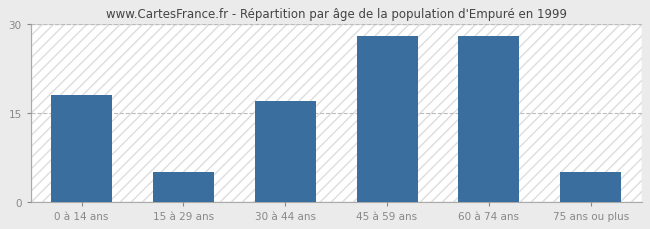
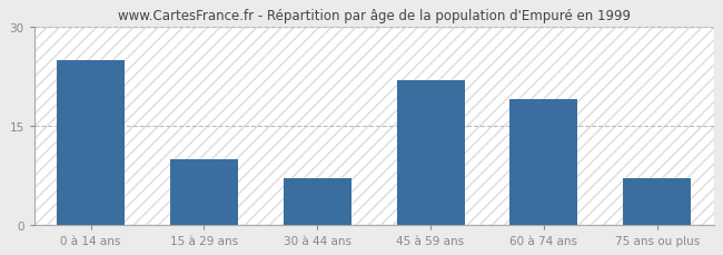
0 à 14 ans: 18 -> 25
15 à 29 ans: 5 -> 10
30 à 44 ans: 17 -> 7
45 à 59 ans: 28 -> 22
60 à 74 ans: 28 -> 19
75 ans ou plus: 5 -> 7
